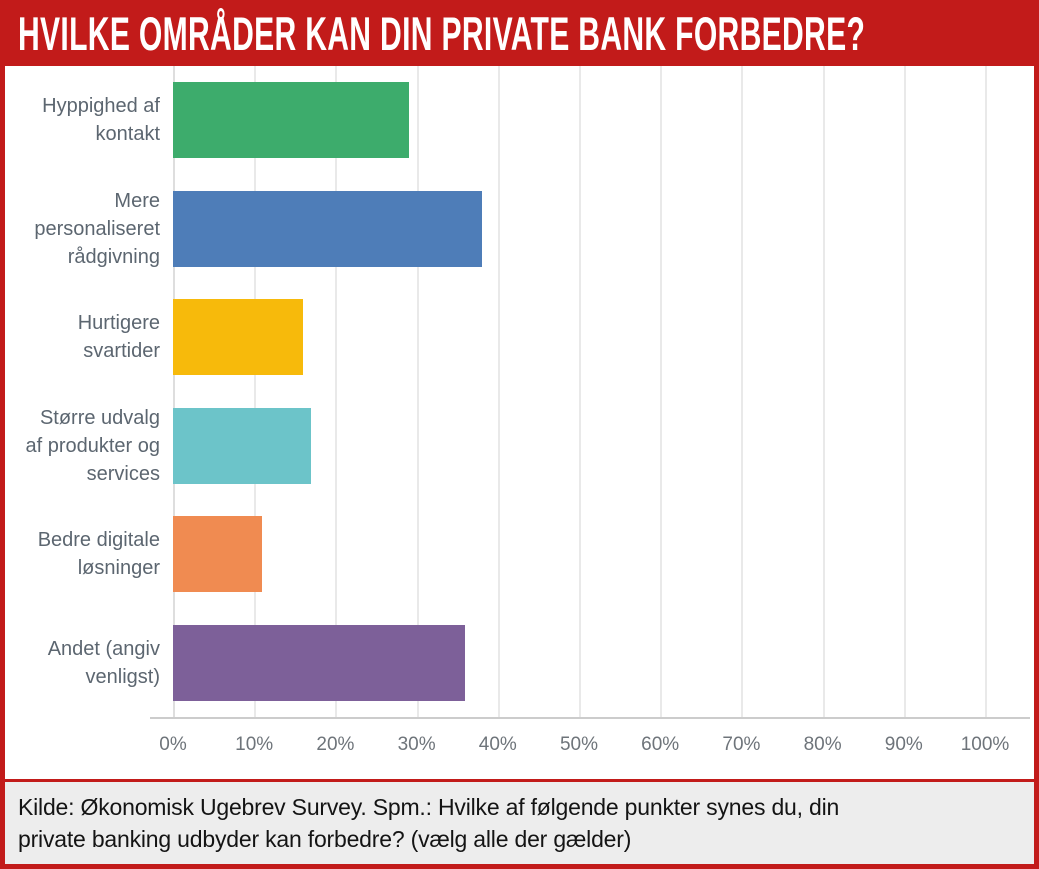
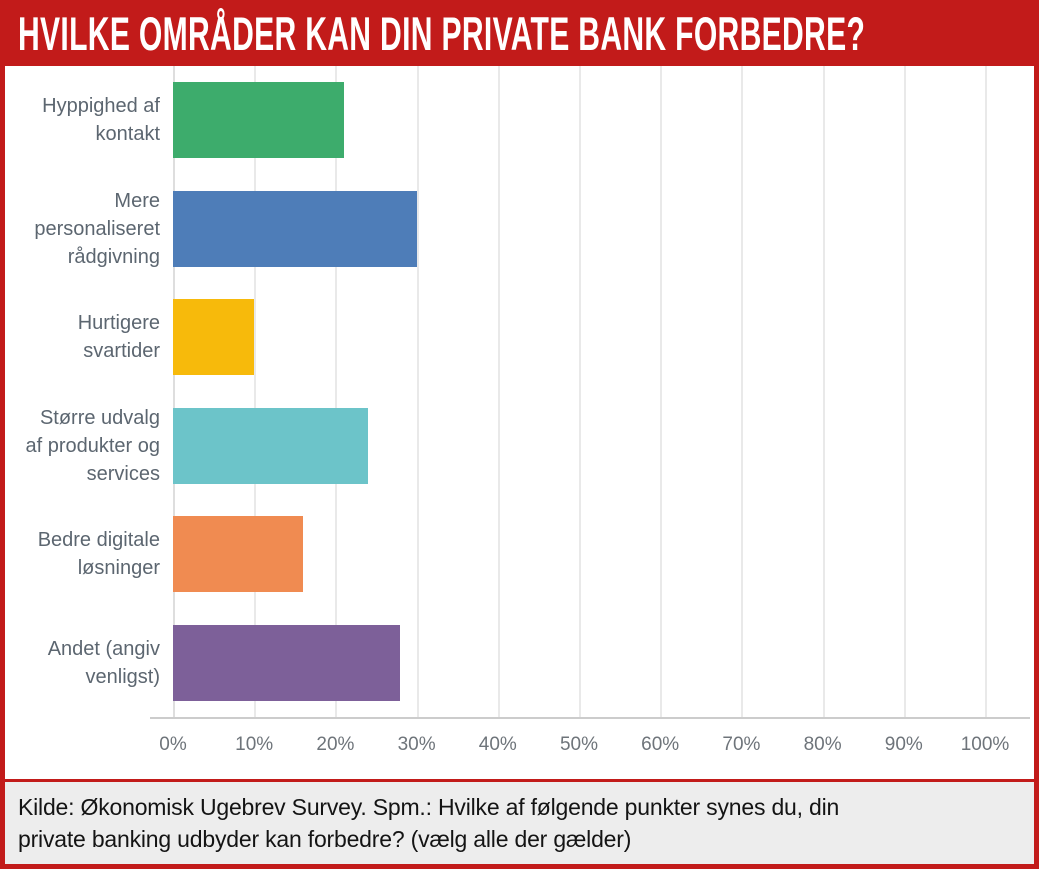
Hyppighed af kontakt: 29% -> 21%
Mere personaliseret rådgivning: 38% -> 30%
Hurtigere svartider: 16% -> 10%
Større udvalg af produkter og services: 17% -> 24%
Bedre digitale løsninger: 11% -> 16%
Andet (angiv venligst): 36% -> 28%
